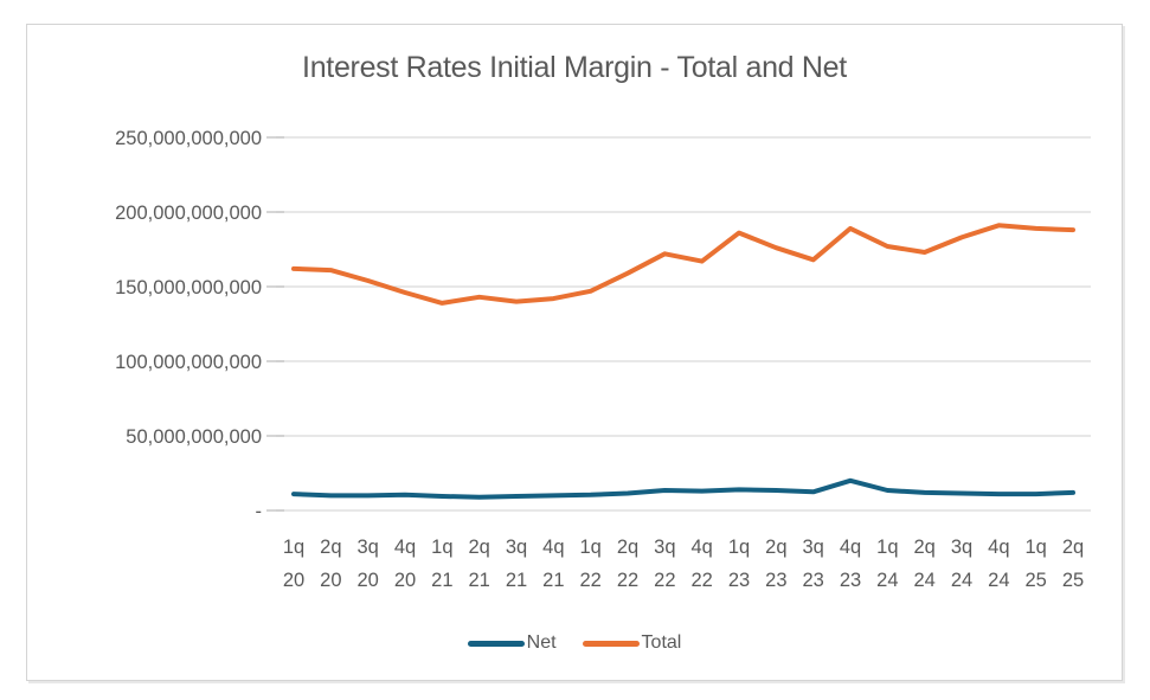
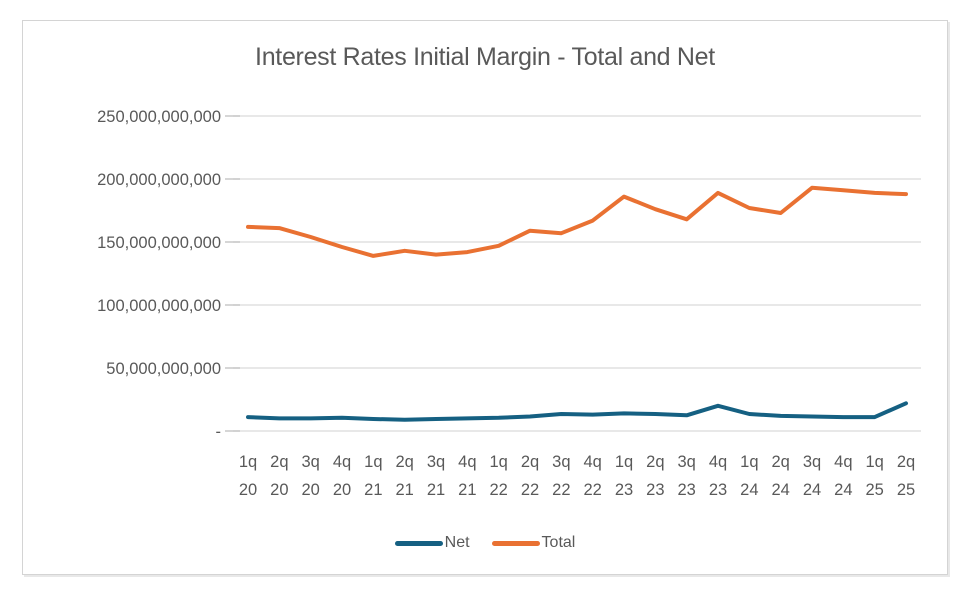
Total/3q 22: 172000000000 -> 157000000000
Total/3q 24: 183000000000 -> 193000000000
Net/2q 25: 12000000000 -> 22000000000
